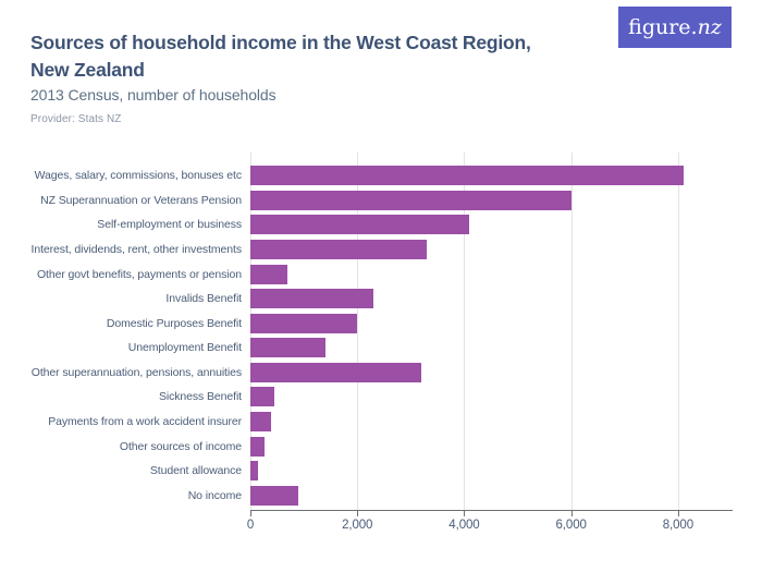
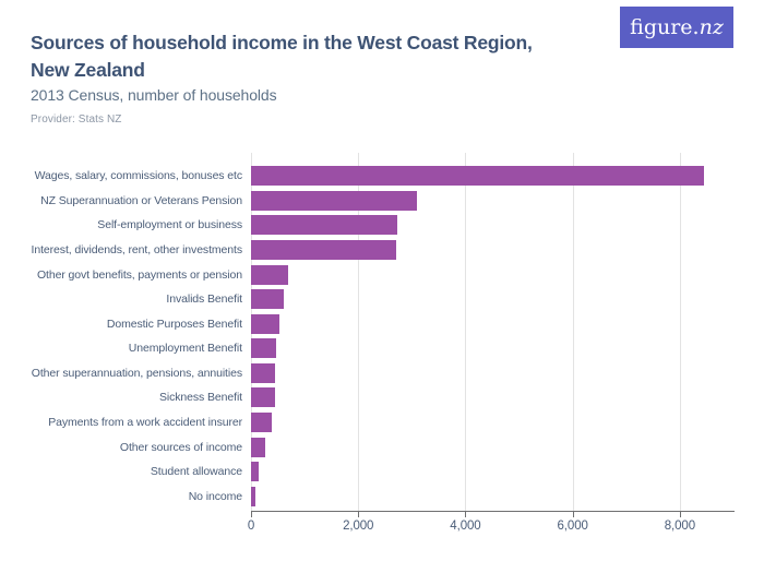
Wages, salary, commissions, bonuses etc: 8100 -> 8400
NZ Superannuation or Veterans Pension: 6000 -> 3100
Self-employment or business: 4100 -> 2700
Interest, dividends, rent, other investments: 3300 -> 2700
Invalids Benefit: 2300 -> 600
Domestic Purposes Benefit: 2000 -> 500
Unemployment Benefit: 1400 -> 500
Other superannuation, pensions, annuities: 3200 -> 400
No income: 900 -> 100
